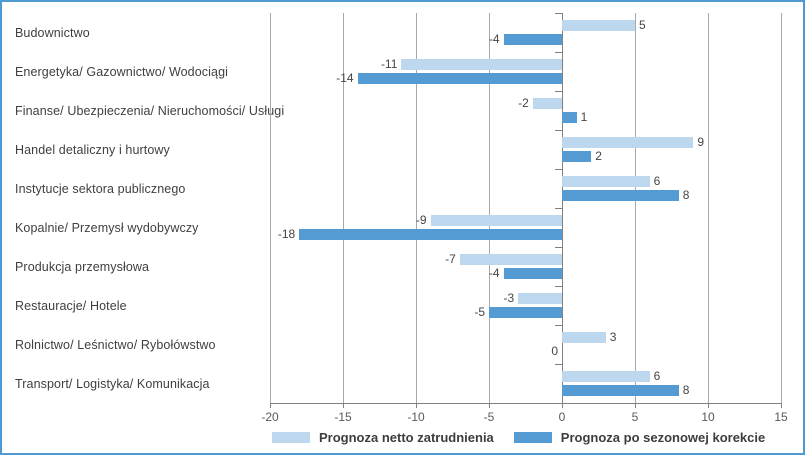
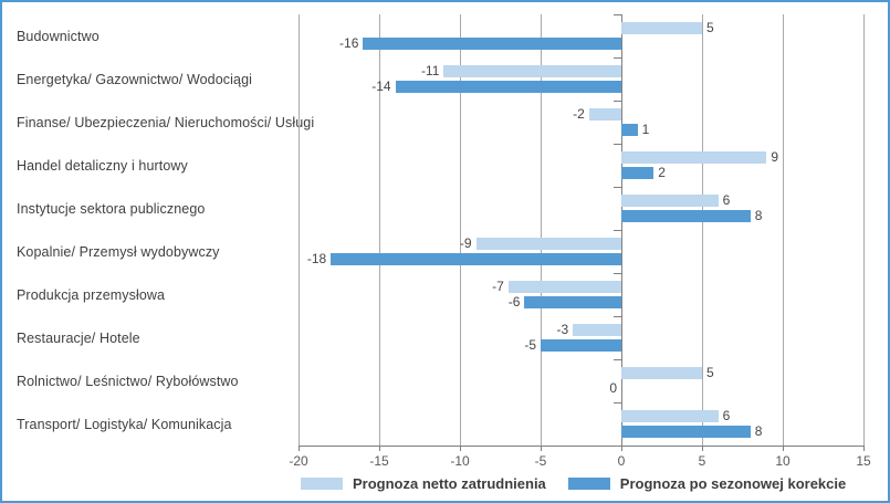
Prognoza po sezonowej korekcie/Budownictwo: -4 -> -16
Prognoza po sezonowej korekcie/Produkcja przemysłowa: -4 -> -6
Prognoza netto zatrudnienia/Rolnictwo/ Leśnictwo/ Rybołówstwo: 3 -> 5
